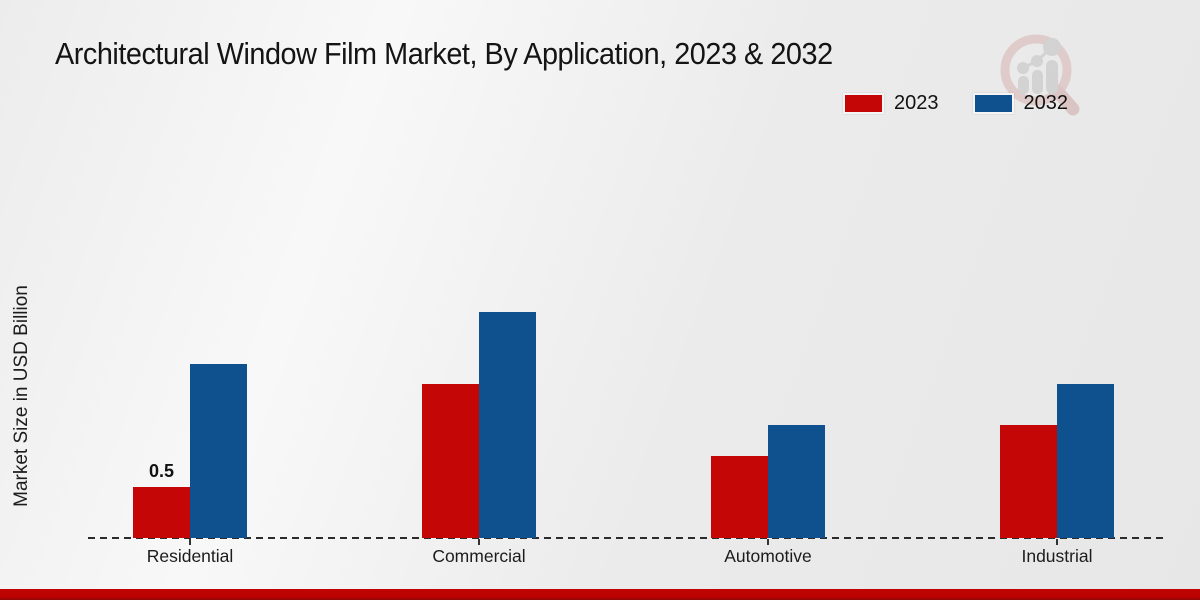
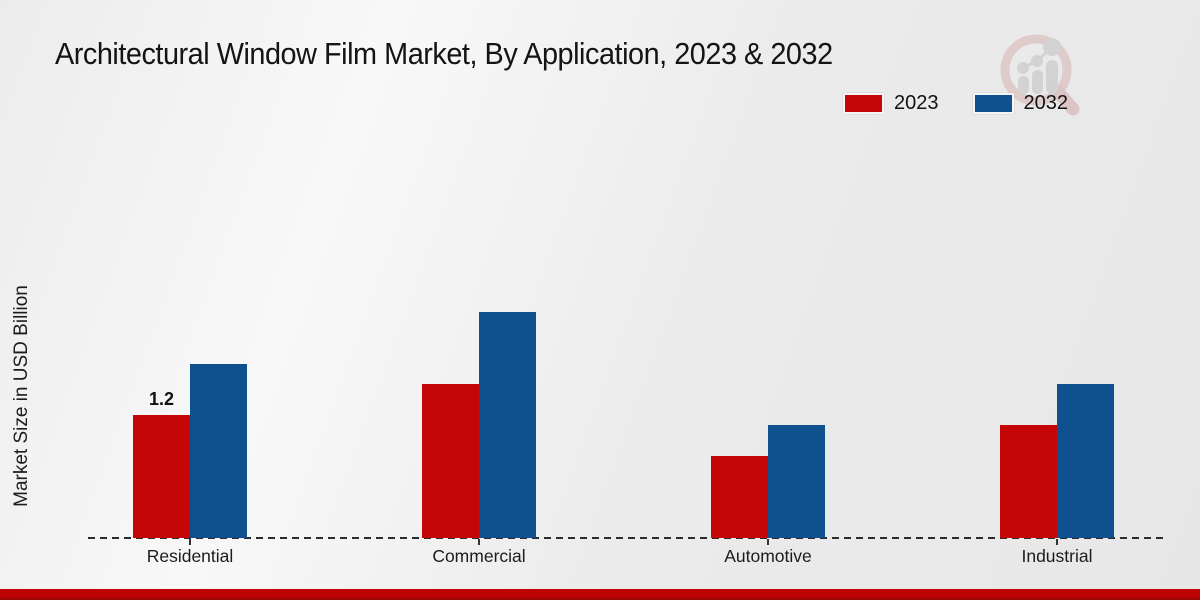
2023/Residential: 0.5 -> 1.2
